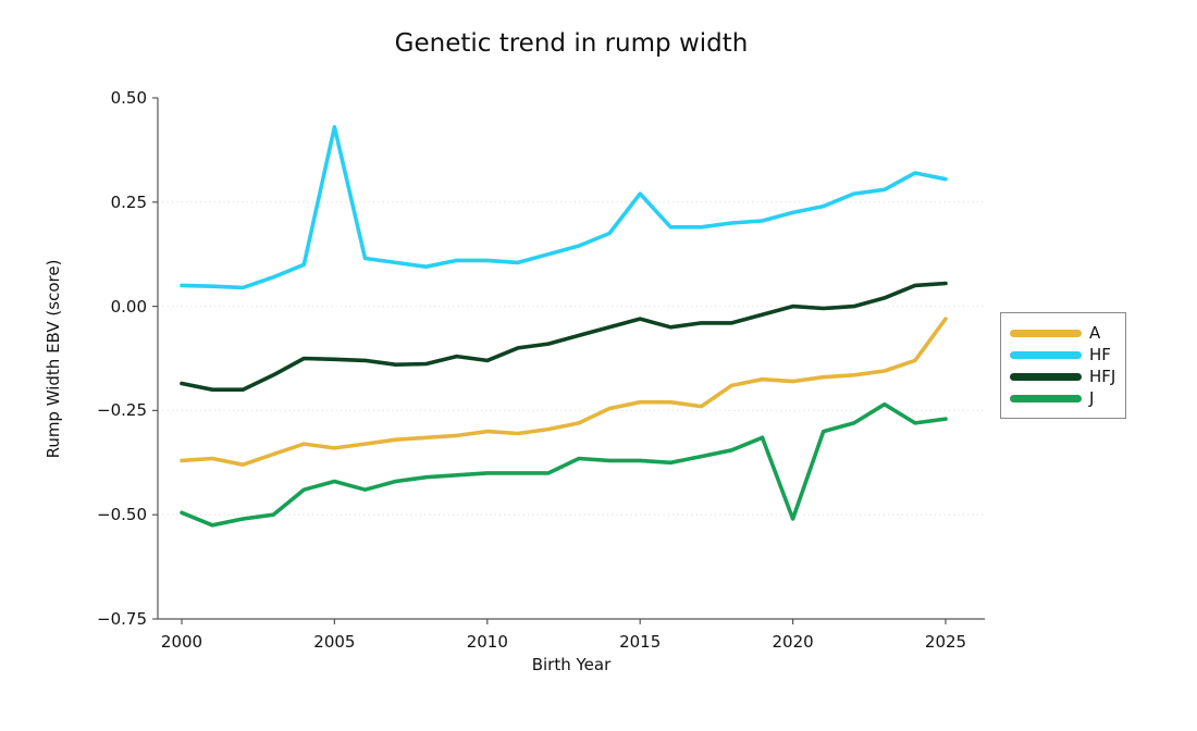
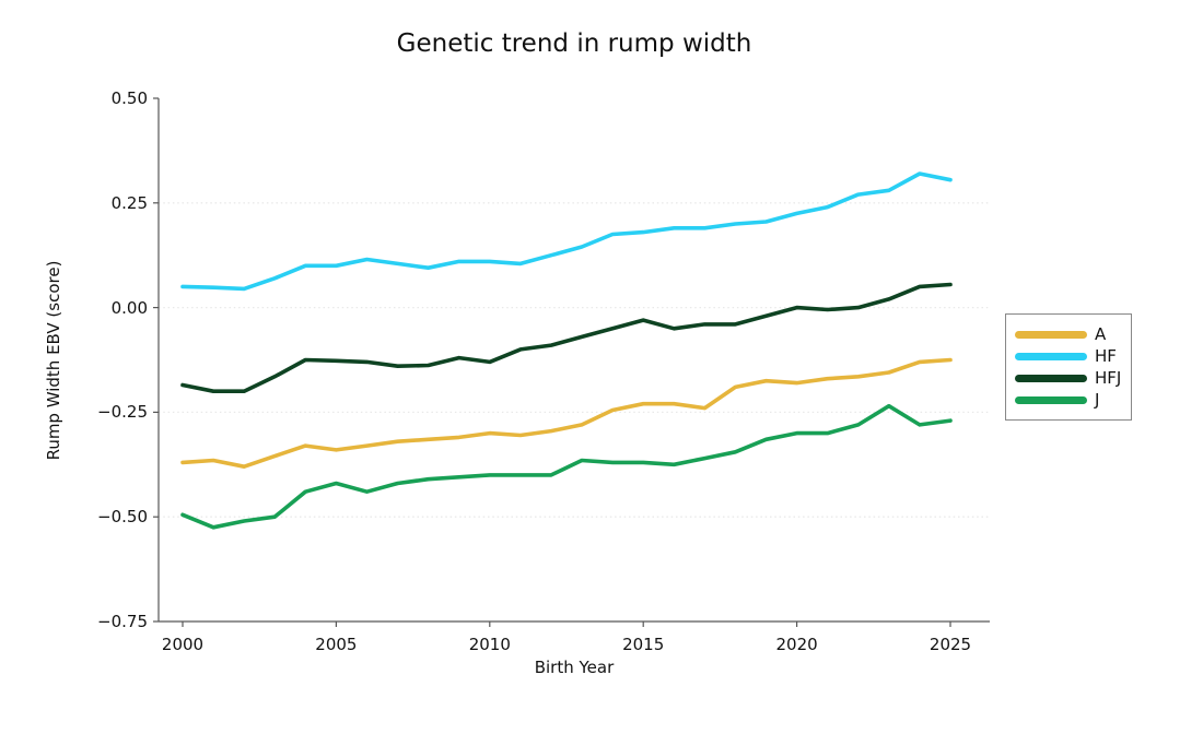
HF/2005: 0.43 -> 0.10
HF/2015: 0.27 -> 0.18
J/2020: -0.51 -> -0.30
A/2025: -0.03 -> -0.12
